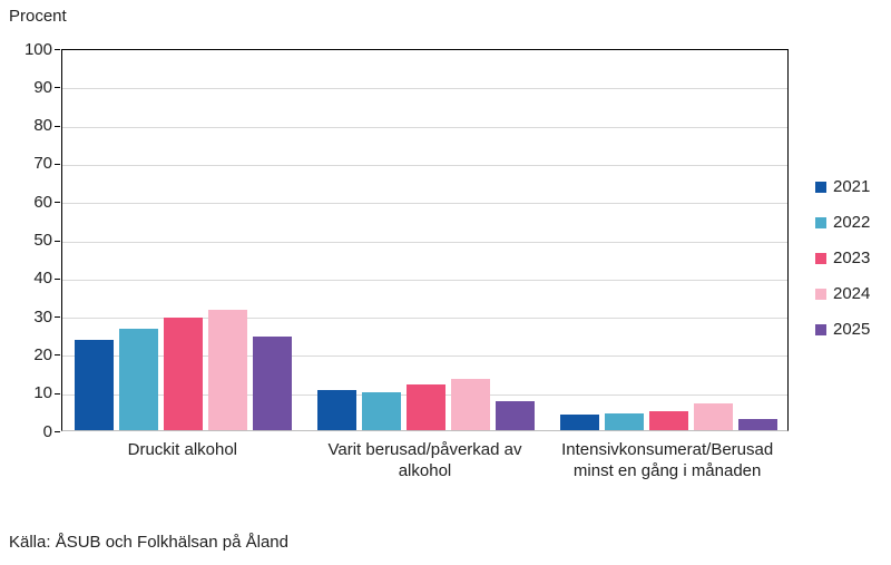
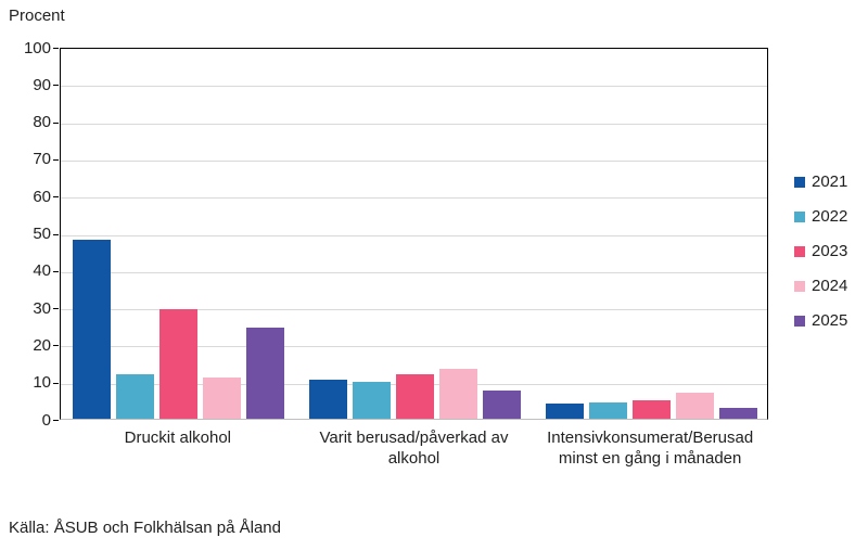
2021/Druckit alkohol: 24 -> 48
2022/Druckit alkohol: 26 -> 12
2024/Druckit alkohol: 32 -> 11
